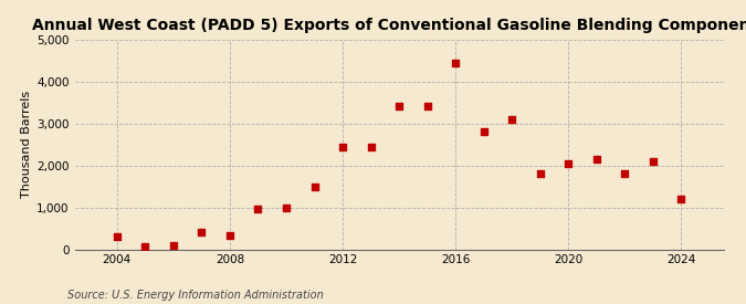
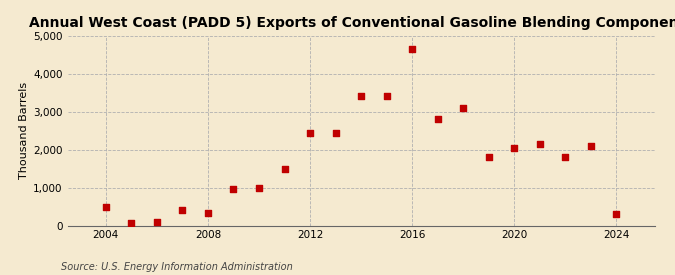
2004: 310 -> 500
2016: 4,450 -> 4,650
2024: 1,200 -> 300
